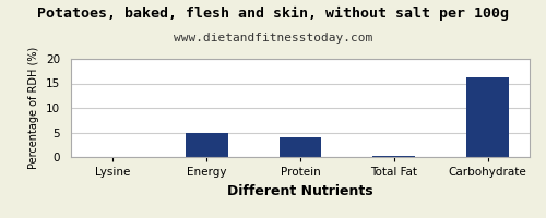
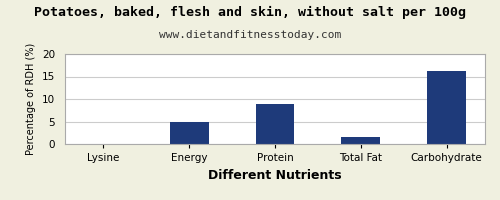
Protein: 4.0 -> 9.0
Total Fat: 0.3 -> 1.5
